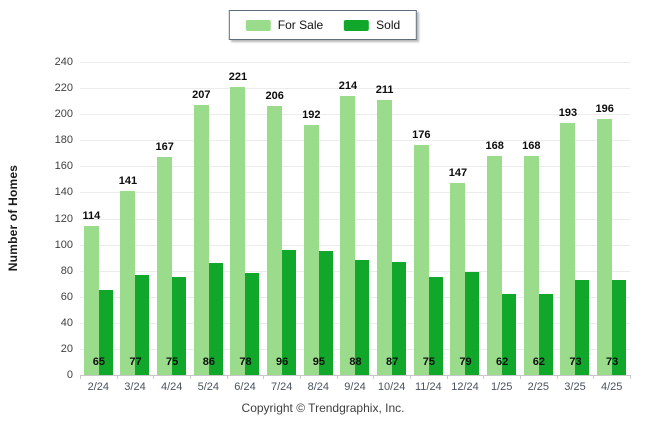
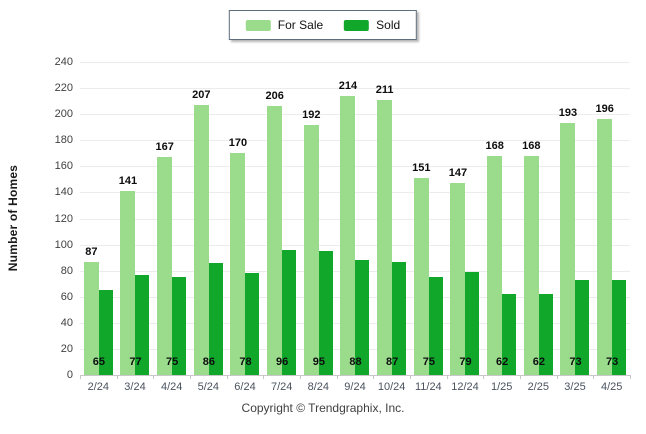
For Sale/2/24: 114 -> 87
For Sale/6/24: 221 -> 170
For Sale/11/24: 176 -> 151
